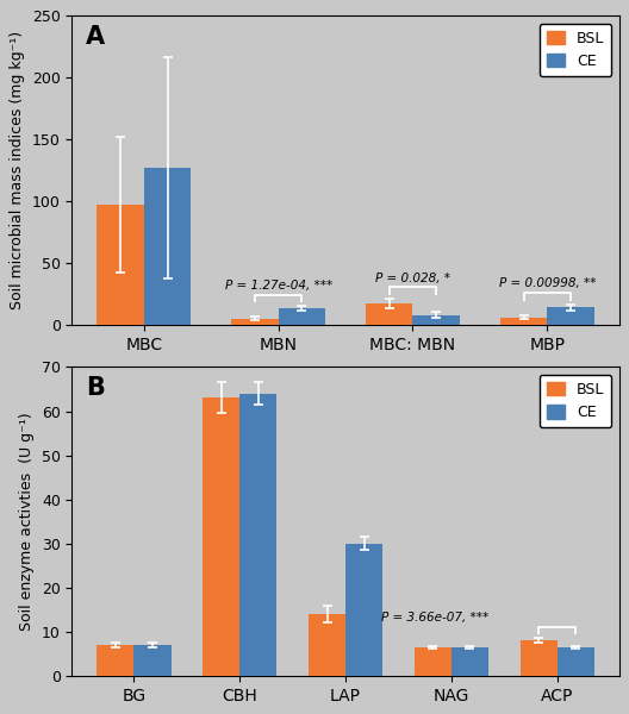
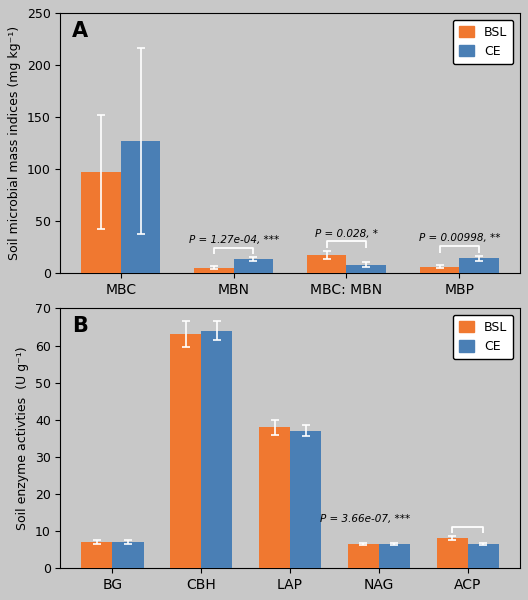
BSL/LAP: 14.0 -> 38.0
CE/LAP: 30.0 -> 37.0
